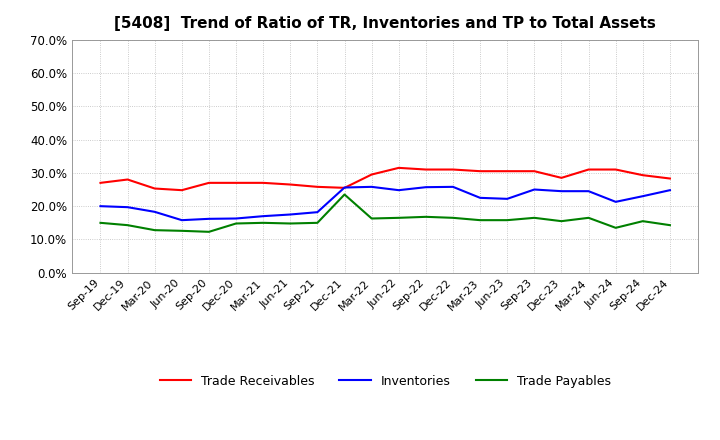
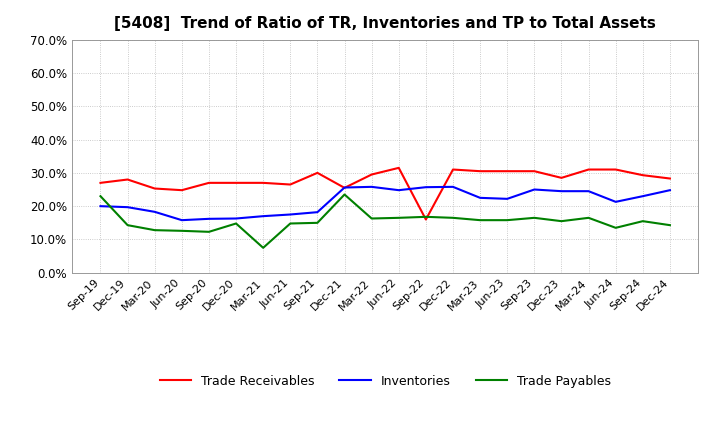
Trade Payables/Sep-19: 15.0% -> 23.0%
Trade Payables/Mar-21: 15.0% -> 7.5%
Trade Receivables/Sep-21: 25.8% -> 30.0%
Trade Receivables/Sep-22: 31.0% -> 16.0%
